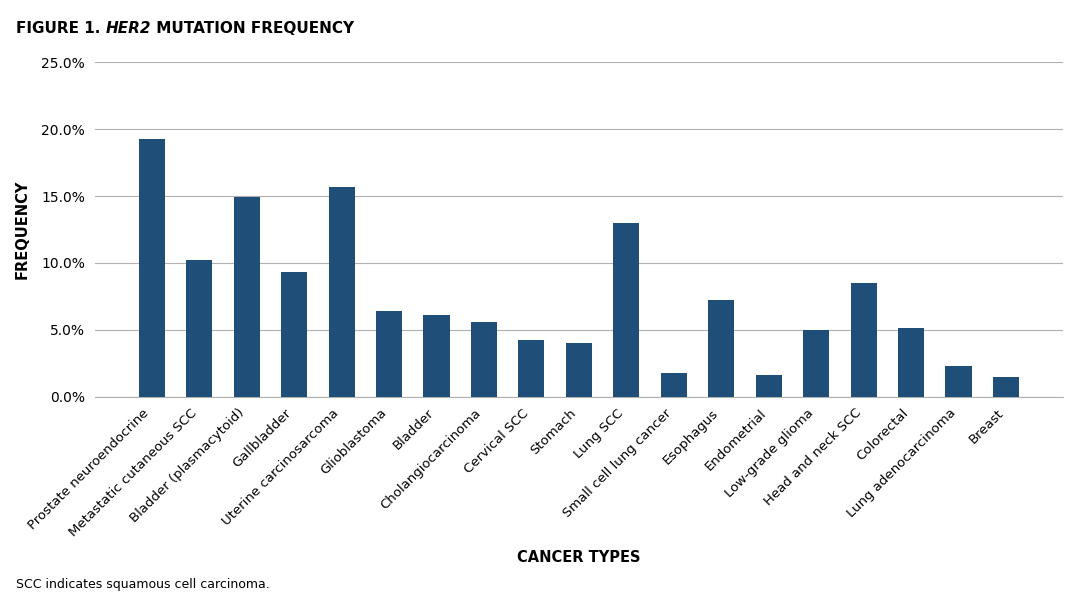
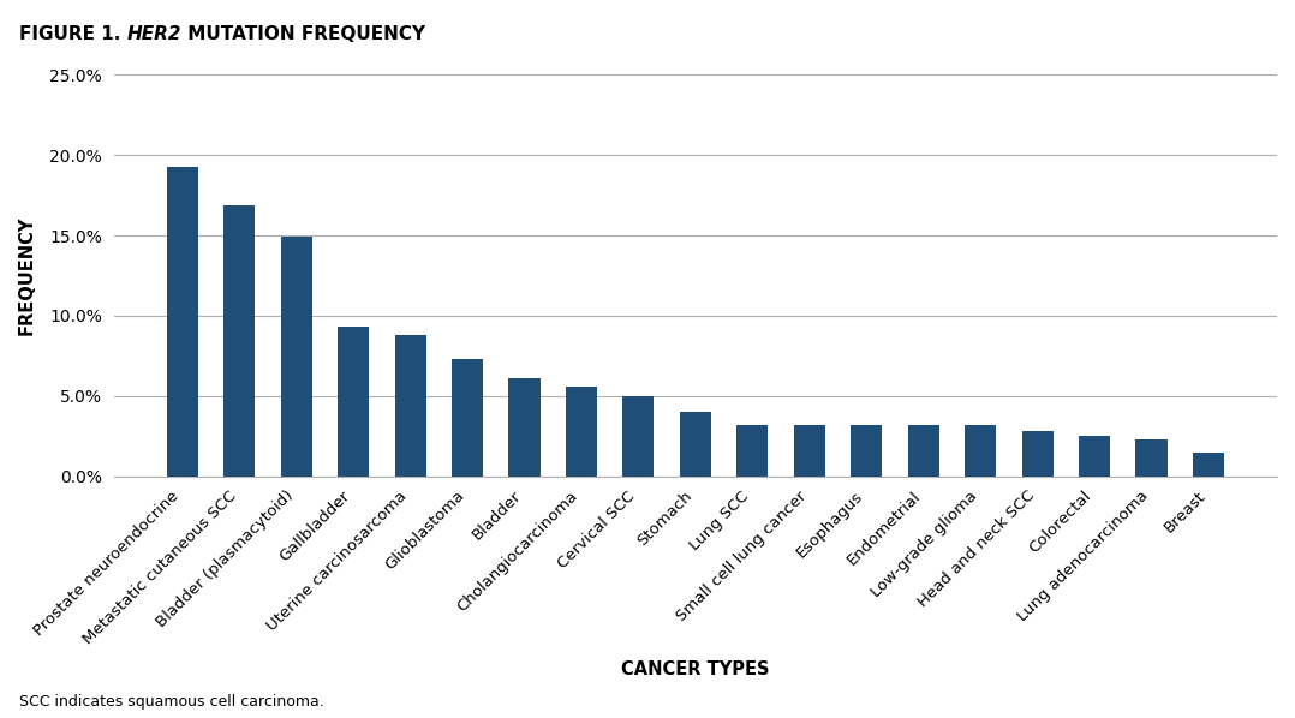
Metastatic cutaneous SCC: 10.2% -> 16.9%
Uterine carcinosarcoma: 15.7% -> 8.8%
Glioblastoma: 6.4% -> 7.3%
Cervical SCC: 4.2% -> 5.0%
Lung SCC: 13.0% -> 3.2%
Small cell lung cancer: 1.8% -> 3.2%
Esophagus: 7.2% -> 3.2%
Endometrial: 1.6% -> 3.2%
Low-grade glioma: 5.0% -> 3.2%
Head and neck SCC: 8.5% -> 2.8%
Colorectal: 5.1% -> 2.5%
